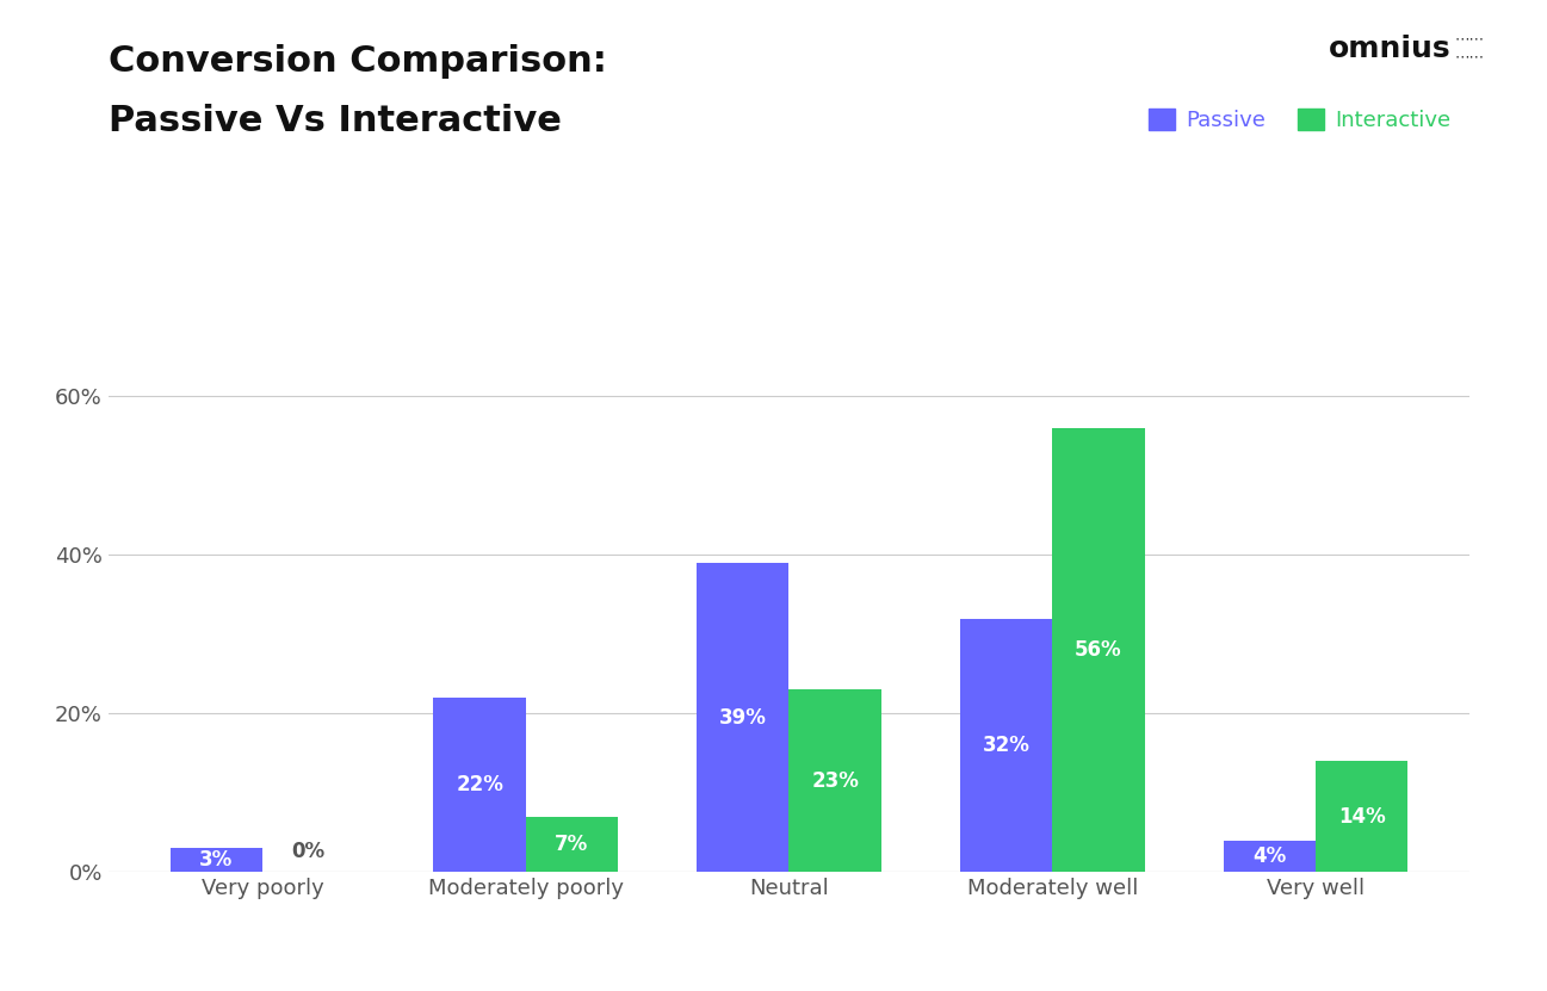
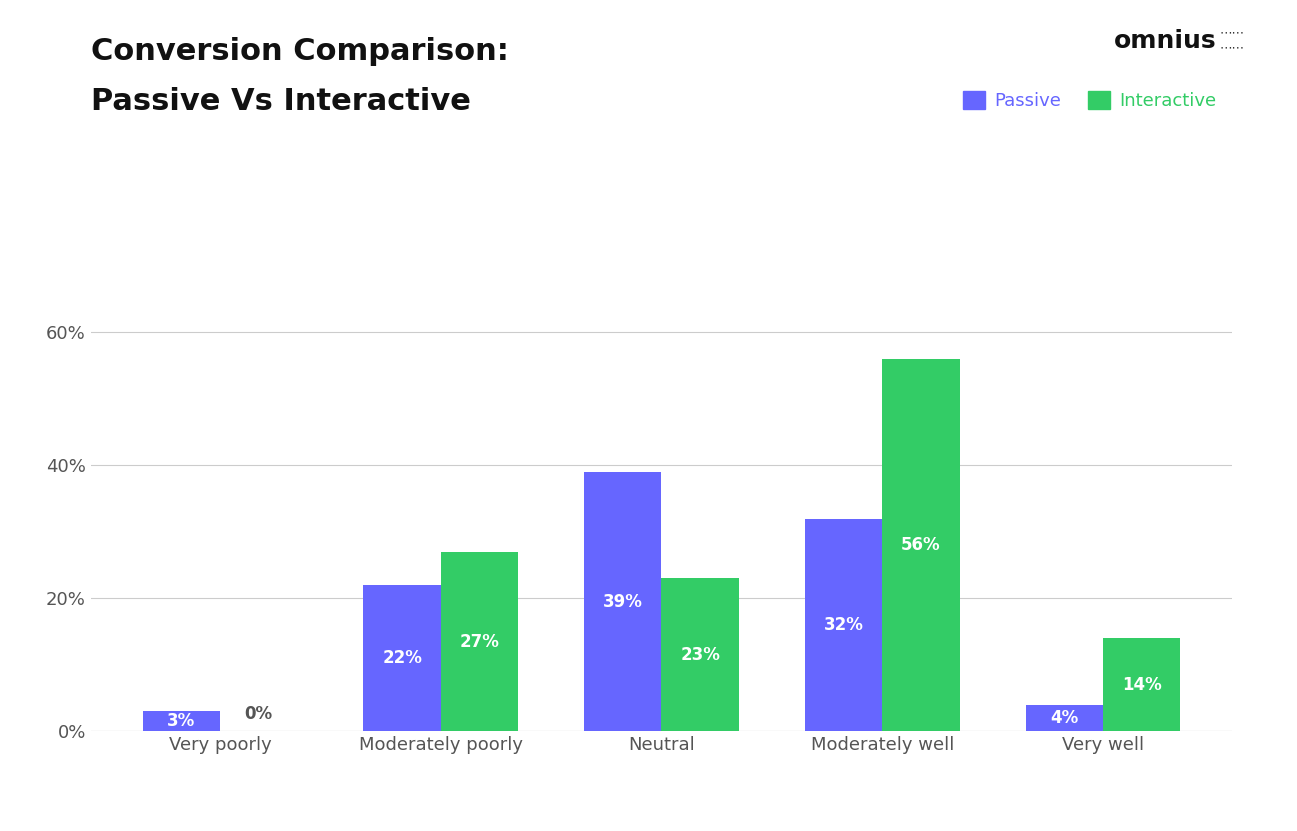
Interactive/Moderately poorly: 7% -> 27%
